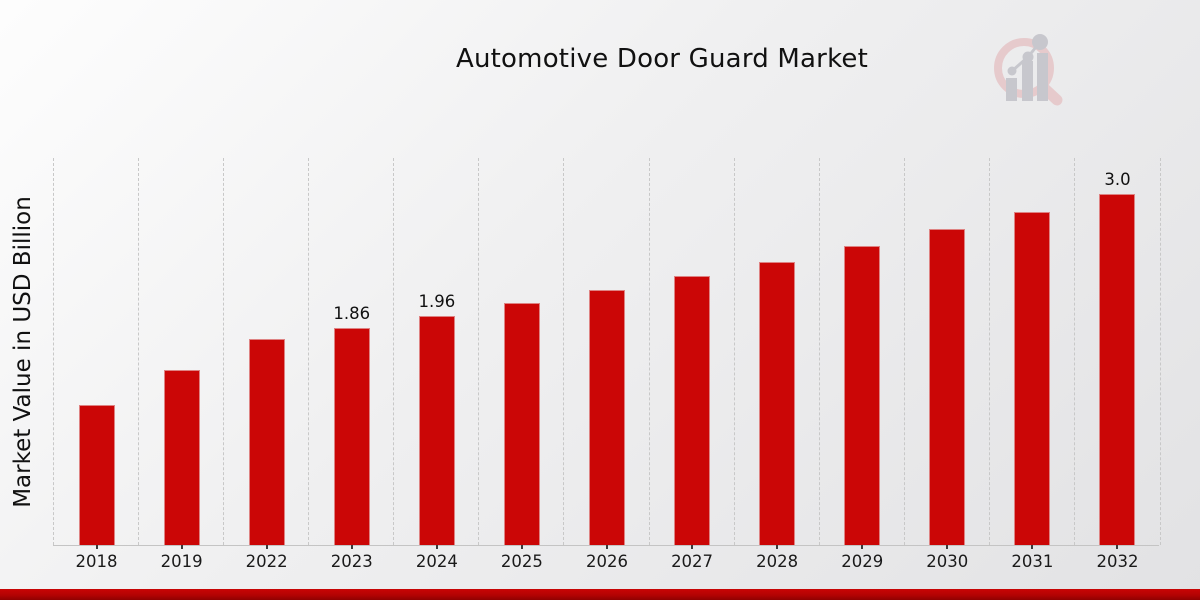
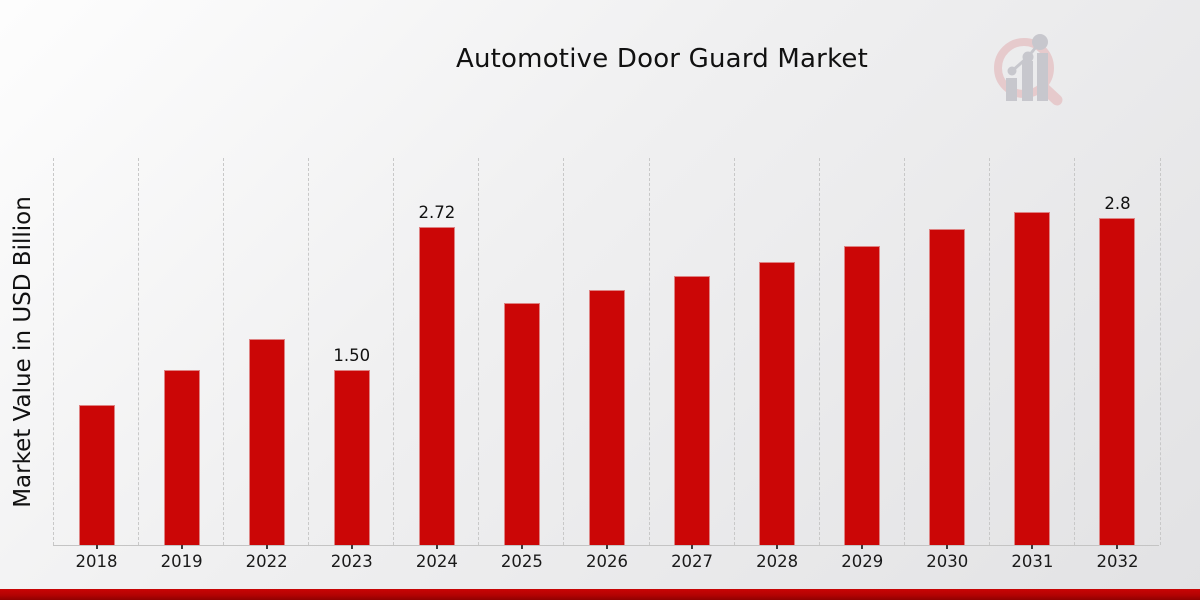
2023: 1.86 -> 1.50
2024: 1.96 -> 2.72
2032: 3.0 -> 2.8
